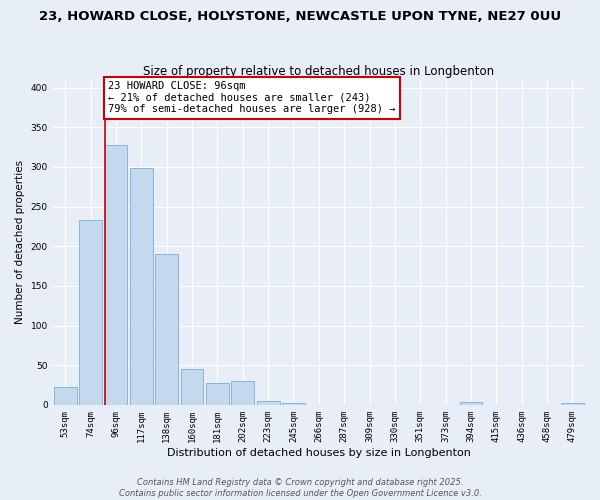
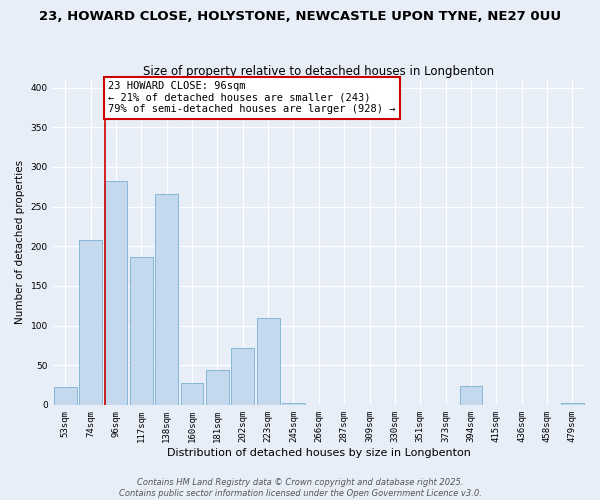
74sqm: 233 -> 208
96sqm: 328 -> 282
117sqm: 298 -> 186
138sqm: 190 -> 266
160sqm: 45 -> 28
181sqm: 28 -> 44
202sqm: 30 -> 72
223sqm: 5 -> 110
394sqm: 3 -> 24
